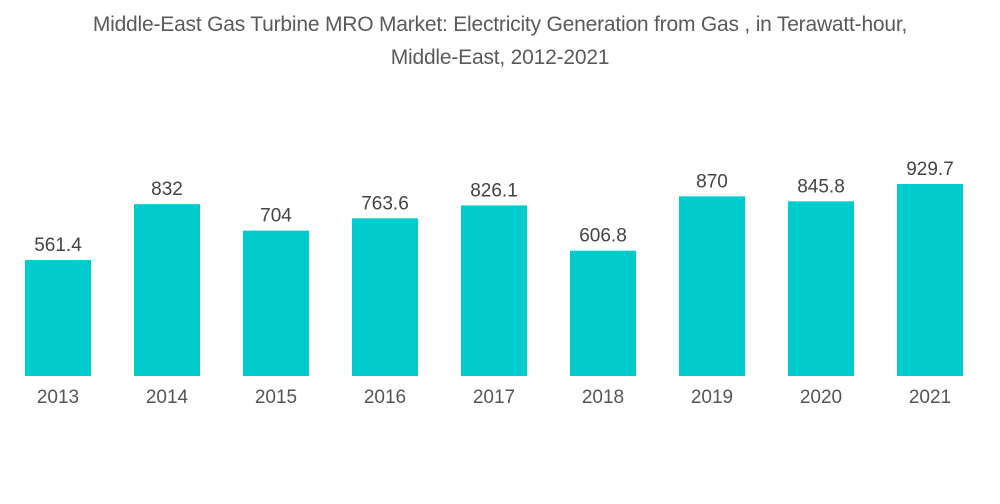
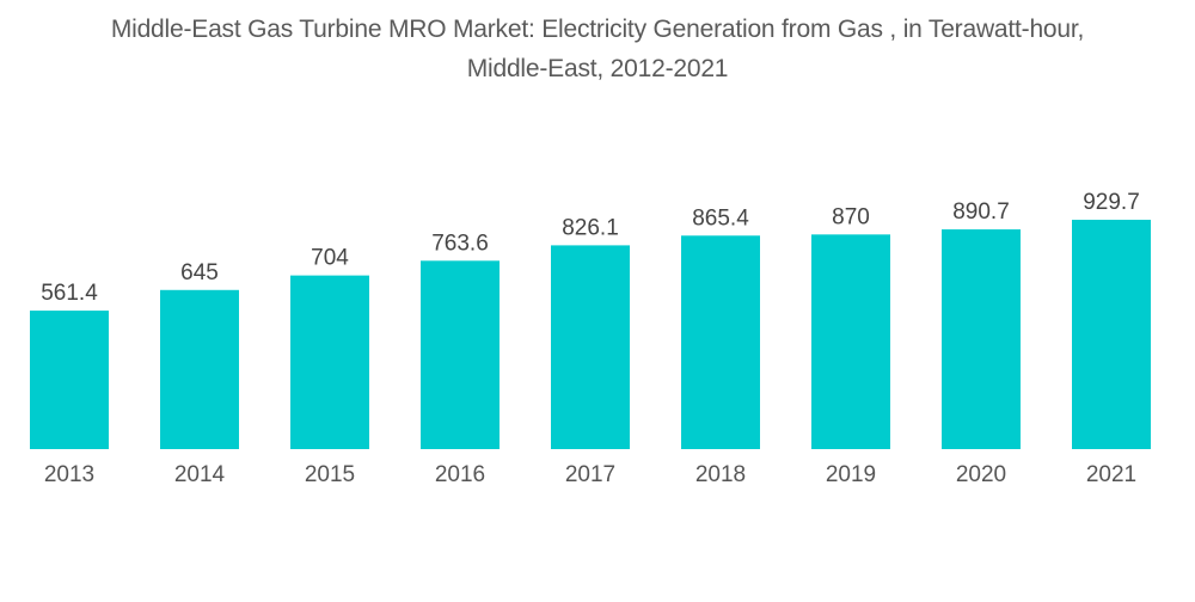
2014: 832 -> 645
2018: 606.8 -> 865.4
2020: 845.8 -> 890.7
